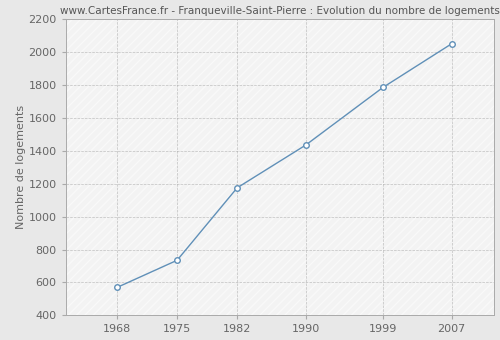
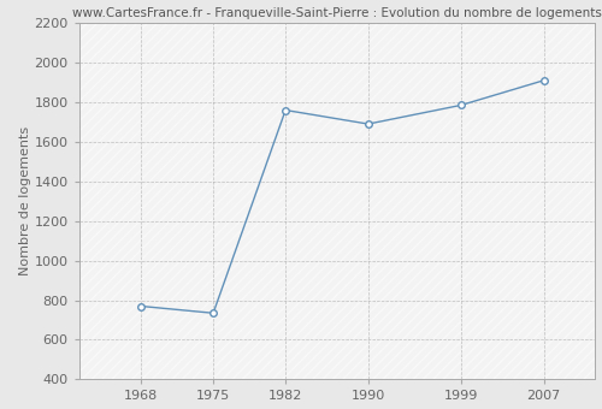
1968: 570 -> 770
1982: 1180 -> 1760
1990: 1440 -> 1690
2007: 2050 -> 1910
